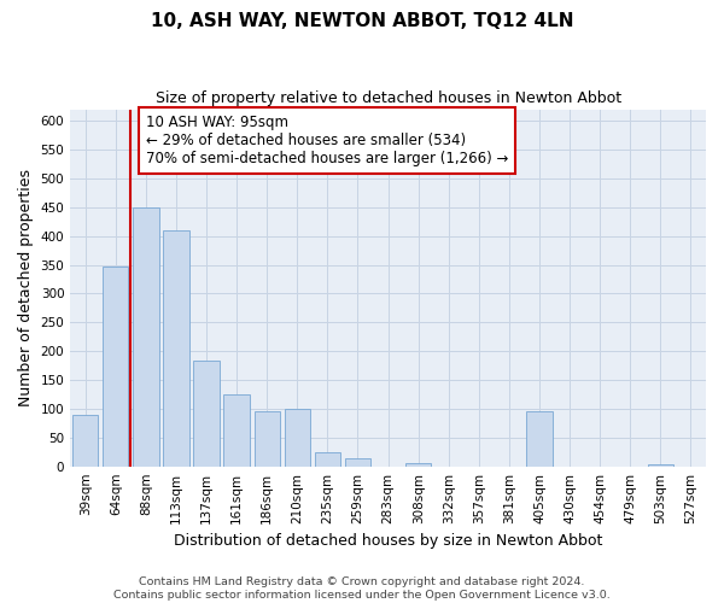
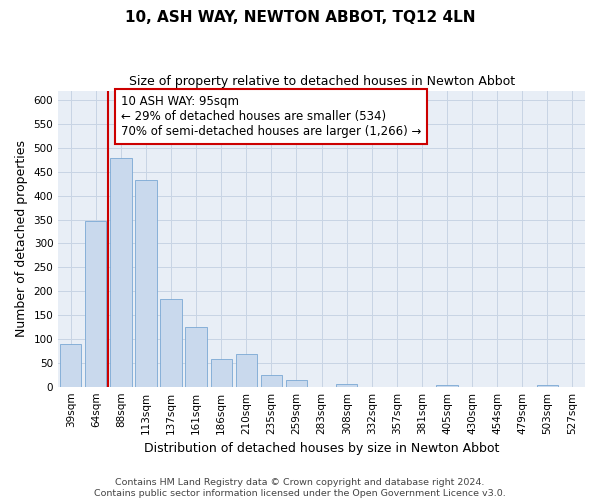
88sqm: 450 -> 478
113sqm: 410 -> 432
186sqm: 95 -> 57
210sqm: 100 -> 68
405sqm: 95 -> 3
